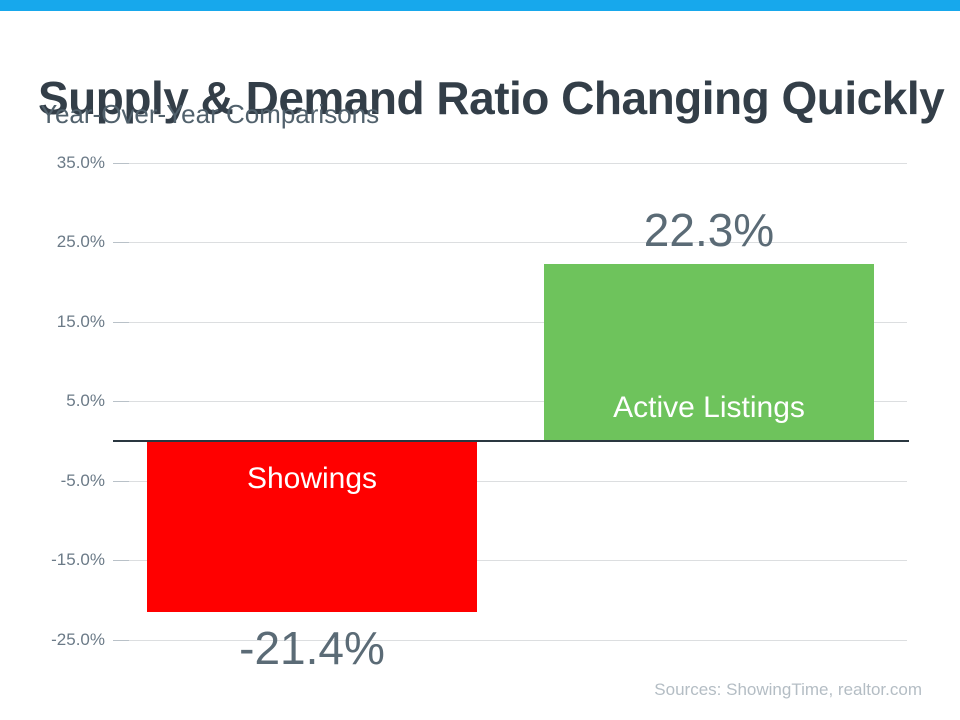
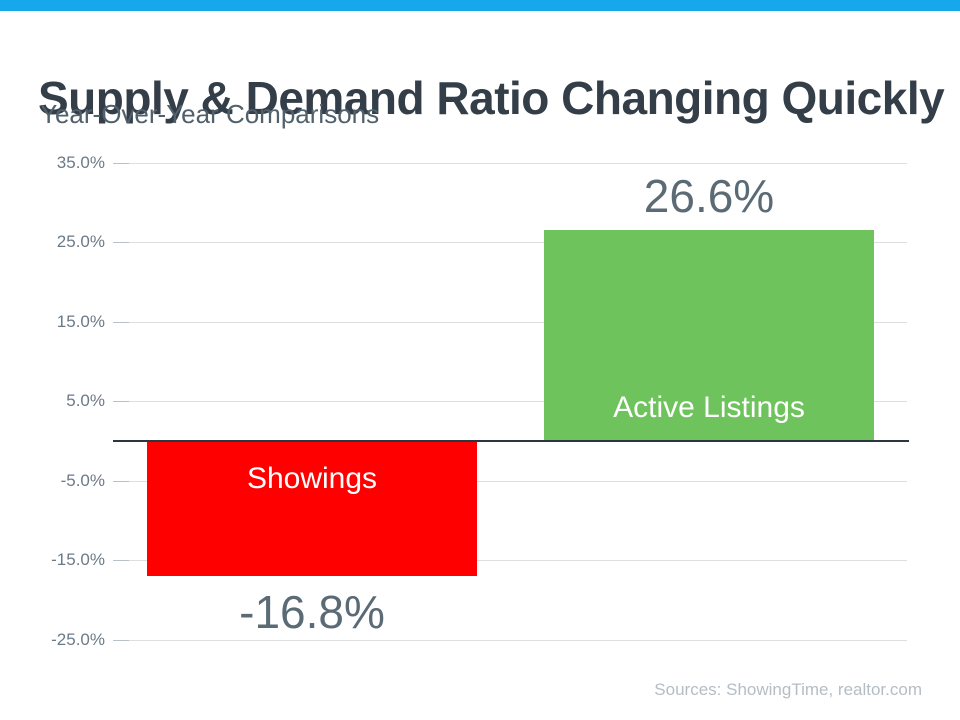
Showings: -21.4% -> -16.8%
Active Listings: 22.3% -> 26.6%
